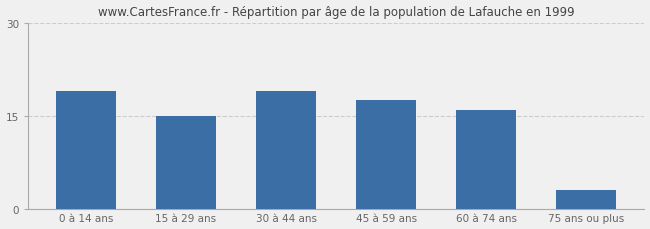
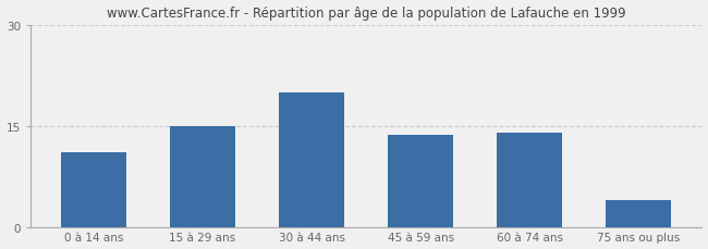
0 à 14 ans: 19.0 -> 11.0
30 à 44 ans: 19.0 -> 20.0
45 à 59 ans: 17.5 -> 13.6
60 à 74 ans: 16.0 -> 14.0
75 ans ou plus: 3.0 -> 4.0
